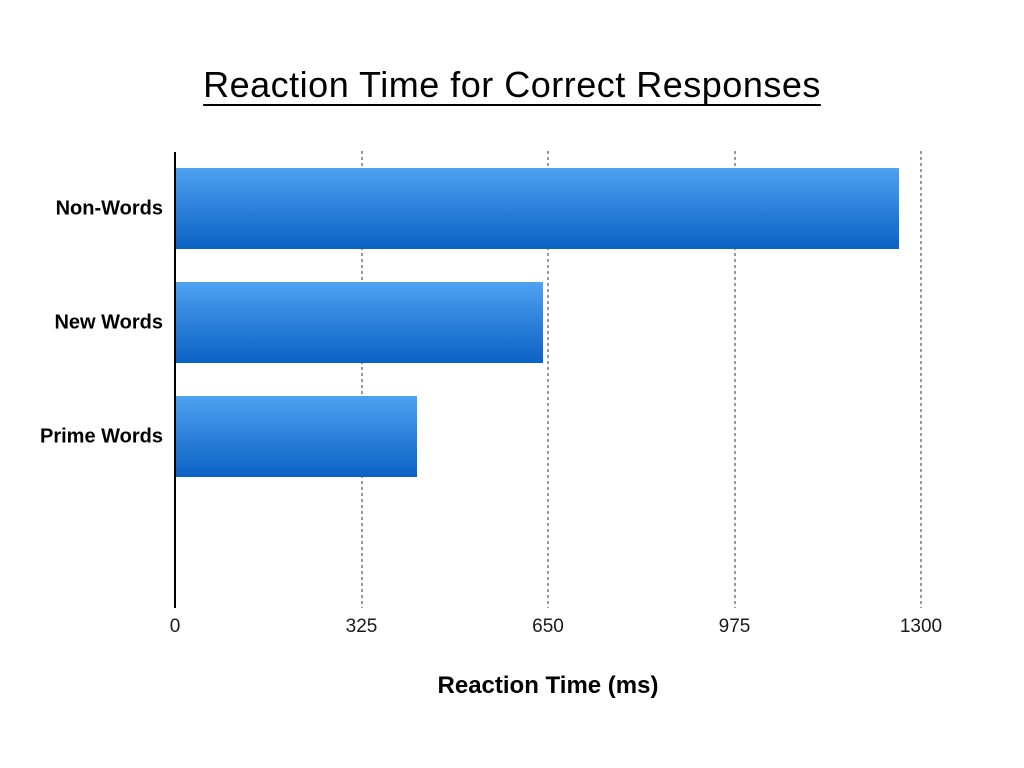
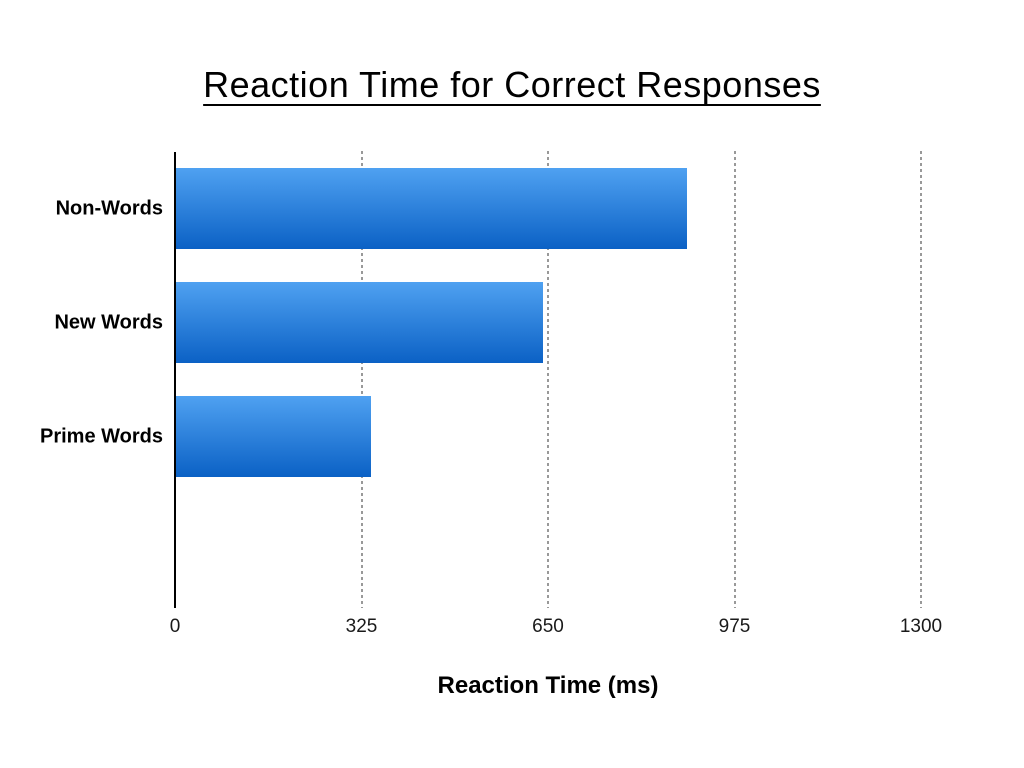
Non-Words: 1260 -> 890
Prime Words: 420 -> 340
